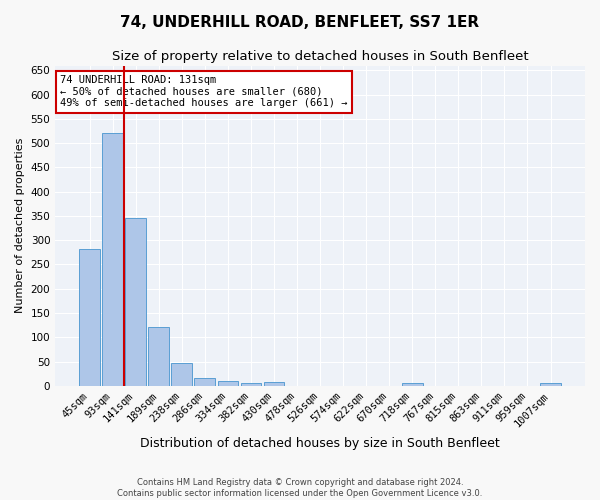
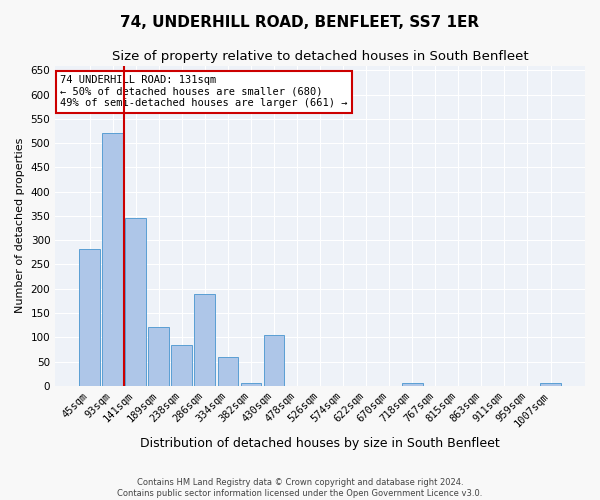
238sqm: 48 -> 85
286sqm: 16 -> 190
334sqm: 10 -> 60
430sqm: 8 -> 105
